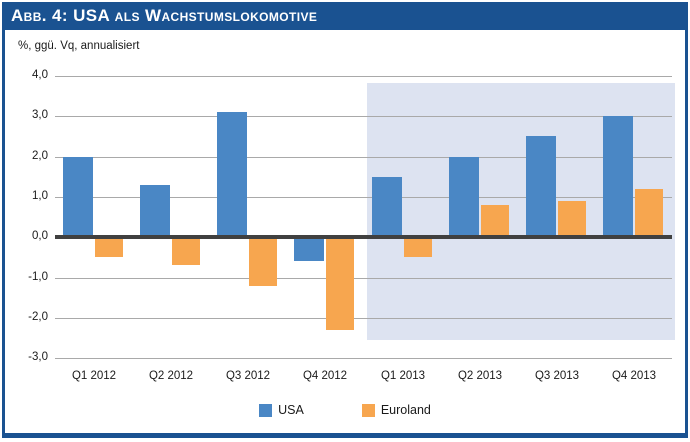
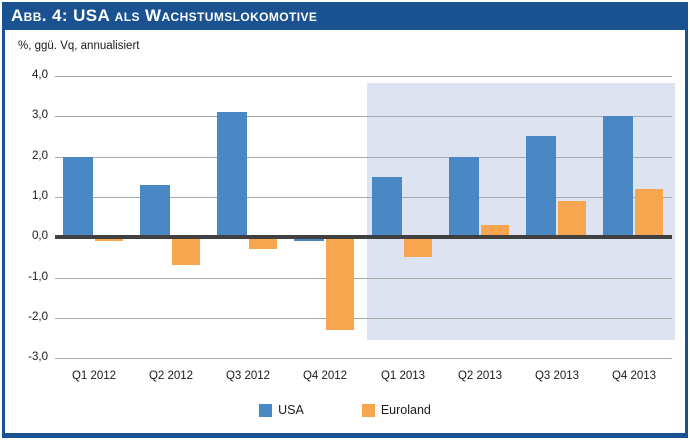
Euroland/Q1 2012: -0,5 -> -0,1
Euroland/Q3 2012: -1,2 -> -0,3
USA/Q4 2012: -0,6 -> -0,1
Euroland/Q2 2013: 0,8 -> 0,3
